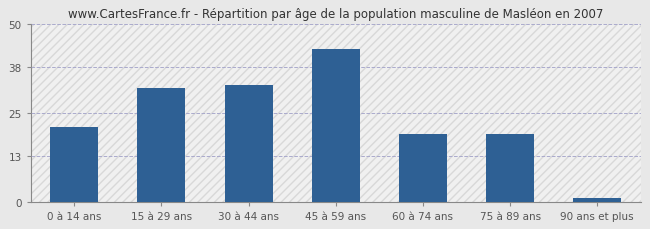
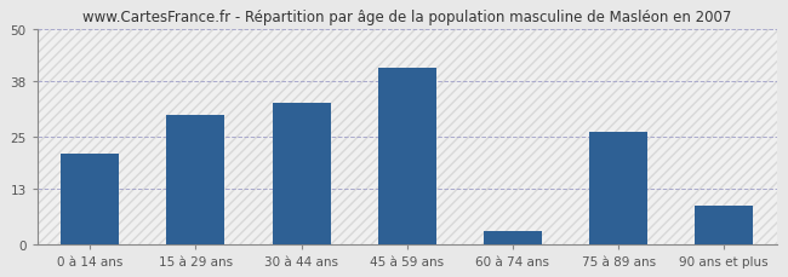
15 à 29 ans: 32 -> 30
45 à 59 ans: 43 -> 41
60 à 74 ans: 19 -> 3
75 à 89 ans: 19 -> 26
90 ans et plus: 1 -> 9
